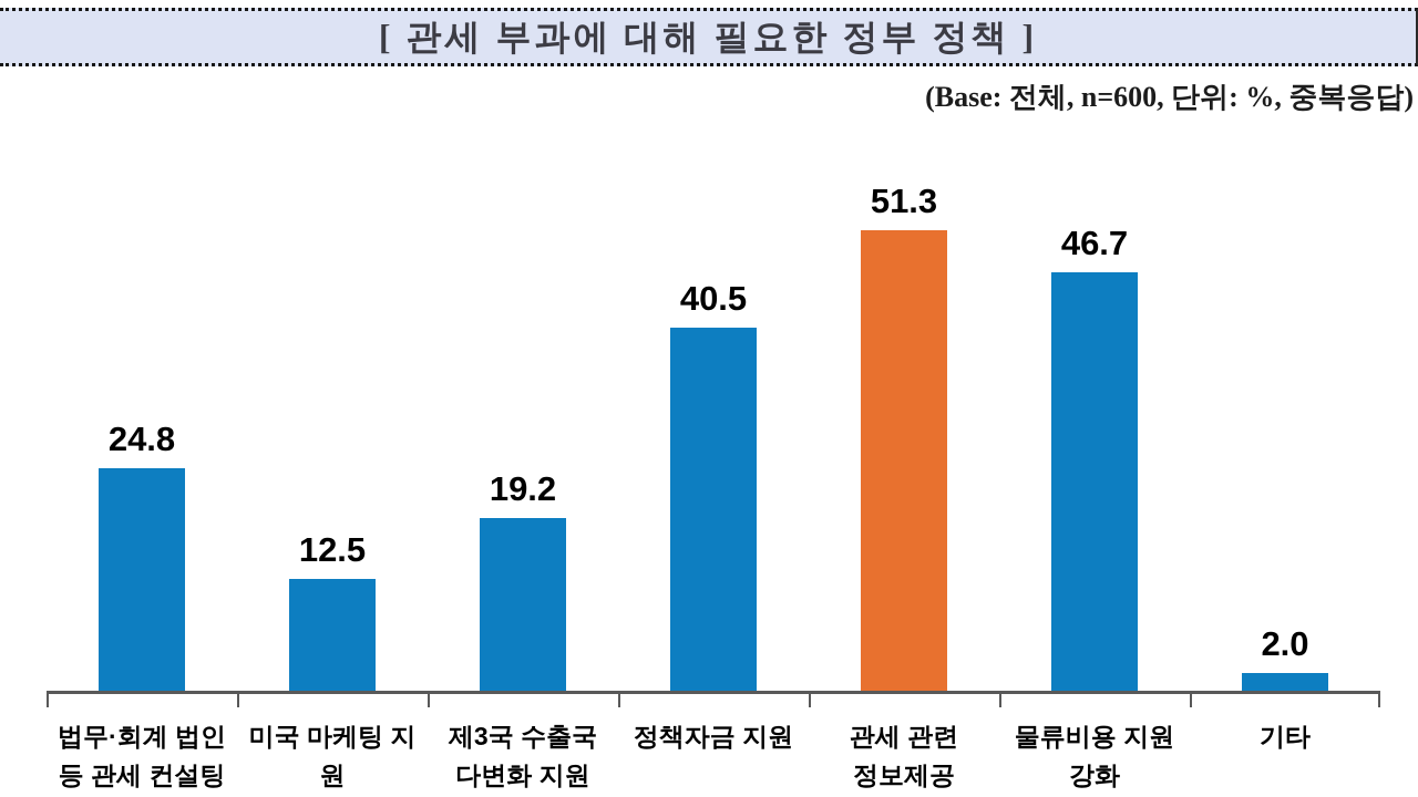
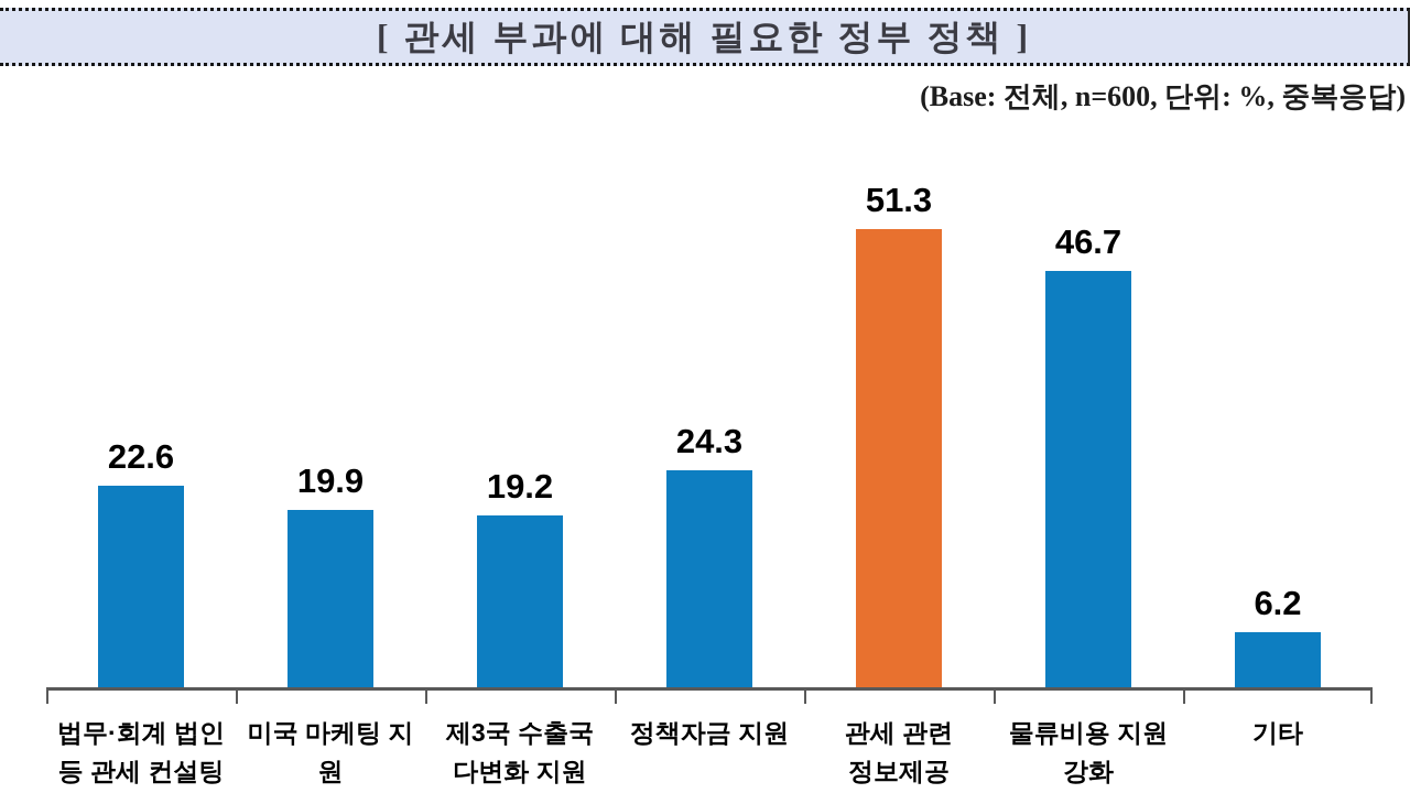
법무·회계 법인 등 관세 컨설팅: 24.8 -> 22.6
미국 마케팅 지원: 12.5 -> 19.9
정책자금 지원: 40.5 -> 24.3
기타: 2.0 -> 6.2
